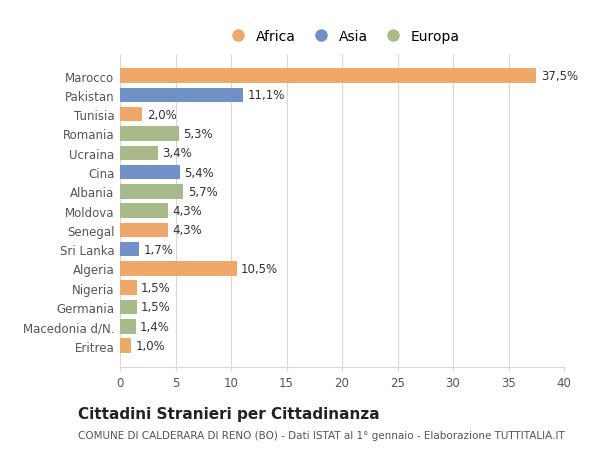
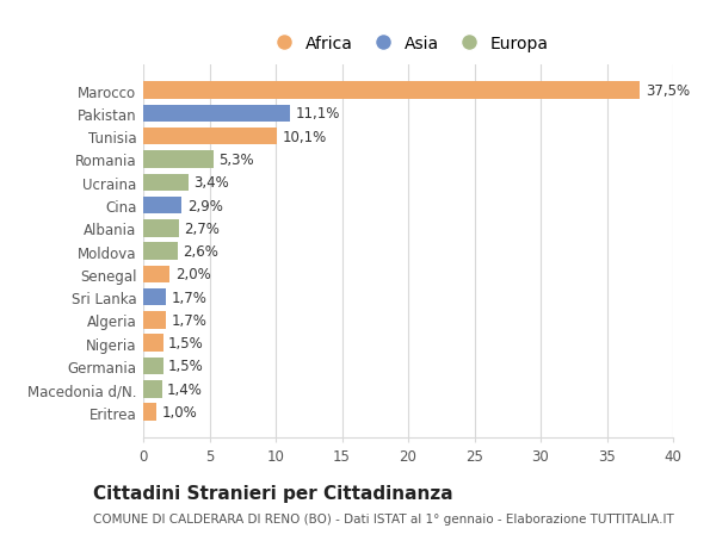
Tunisia: 2,0% -> 10,1%
Cina: 5,4% -> 2,9%
Albania: 5,7% -> 2,7%
Moldova: 4,3% -> 2,6%
Senegal: 4,3% -> 2,0%
Algeria: 10,5% -> 1,7%
